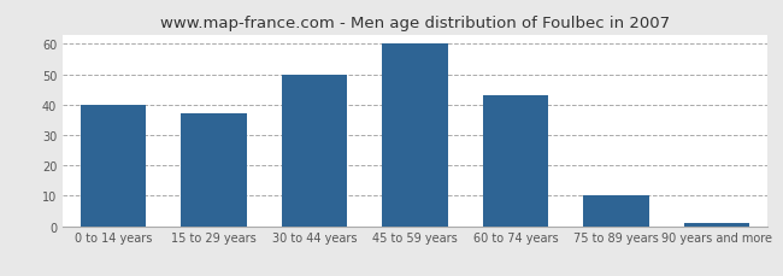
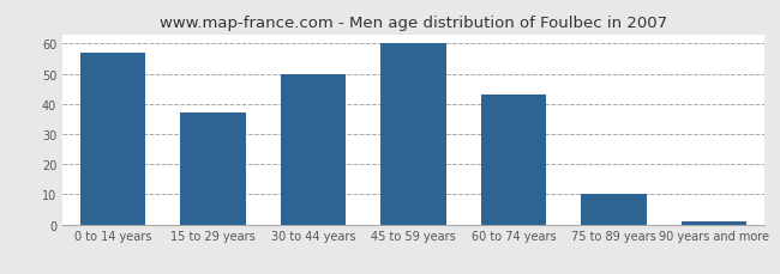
0 to 14 years: 40 -> 57
